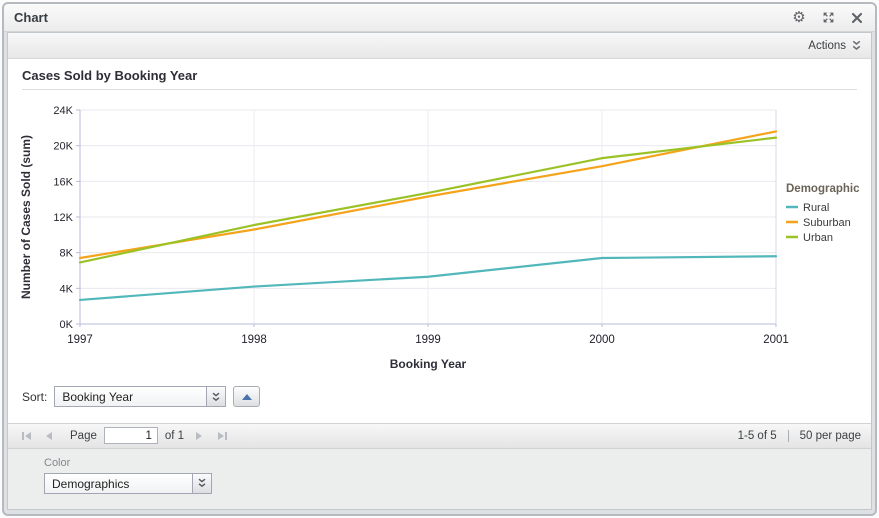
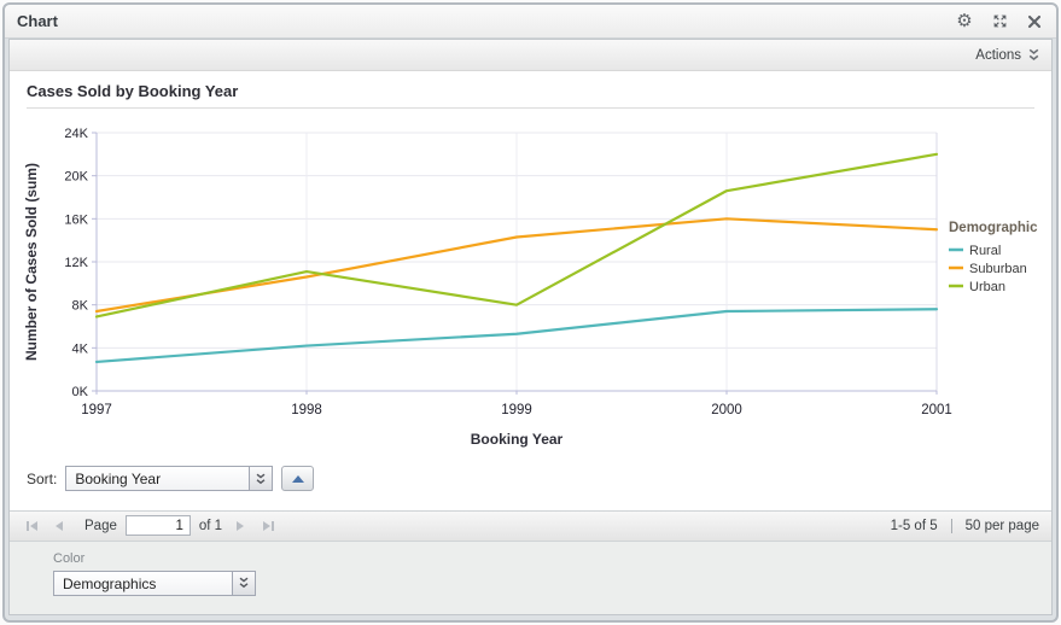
Urban/1999: 15K -> 8K
Suburban/2000: 18K -> 16K
Suburban/2001: 22K -> 15K
Urban/2001: 21K -> 22K
